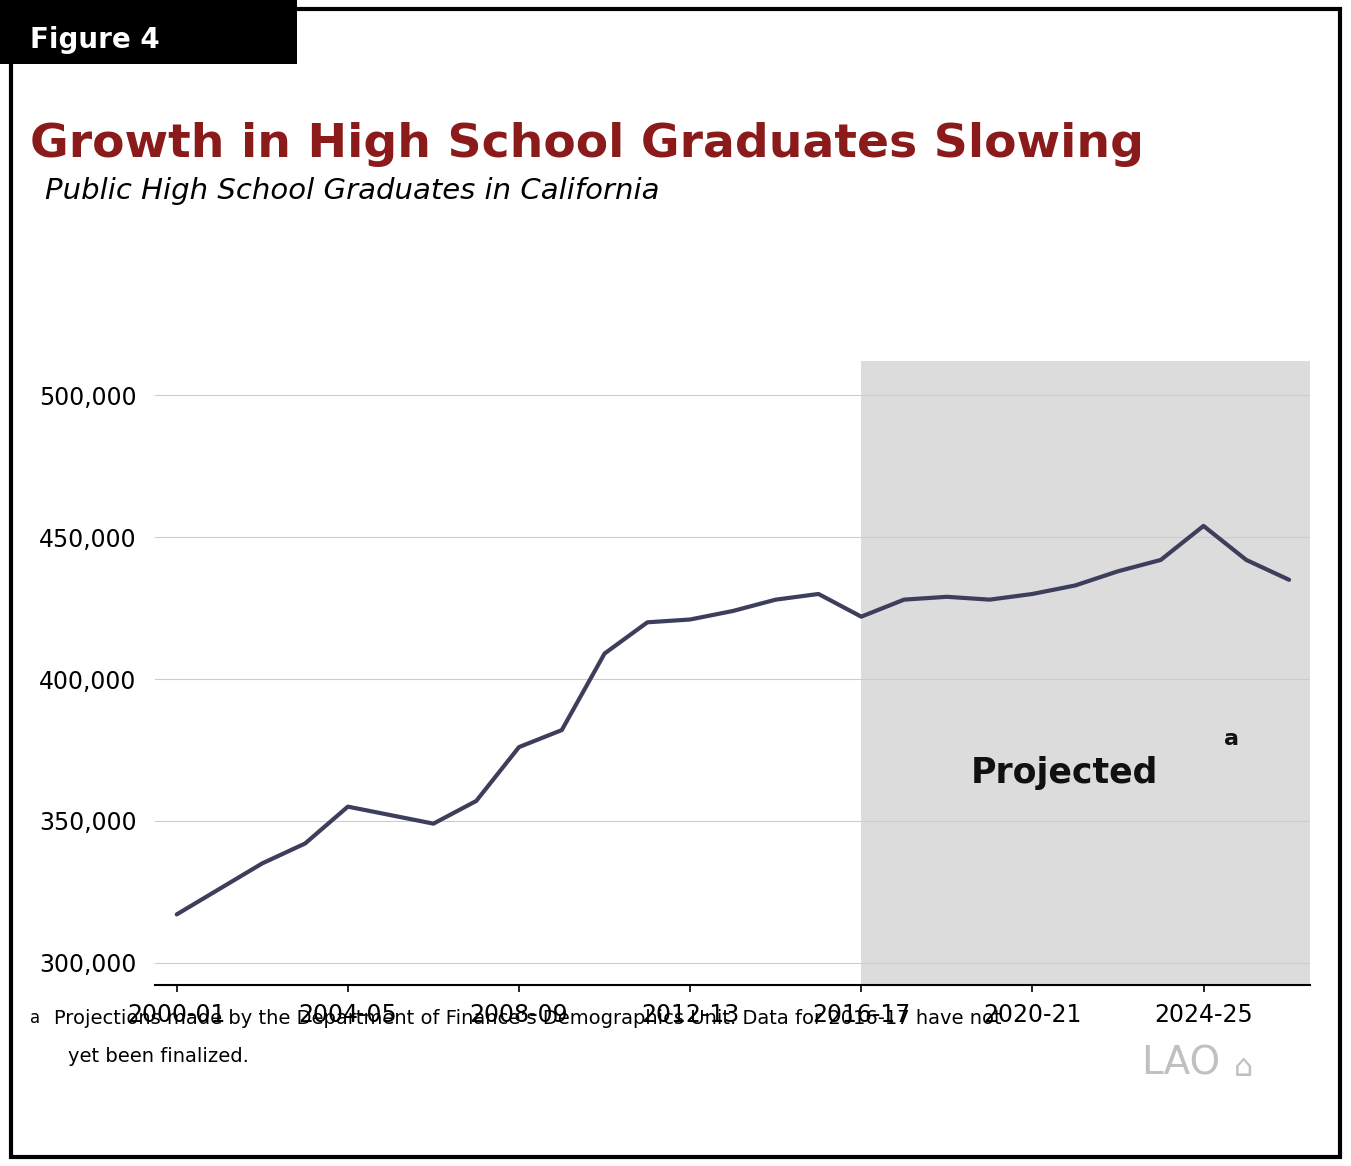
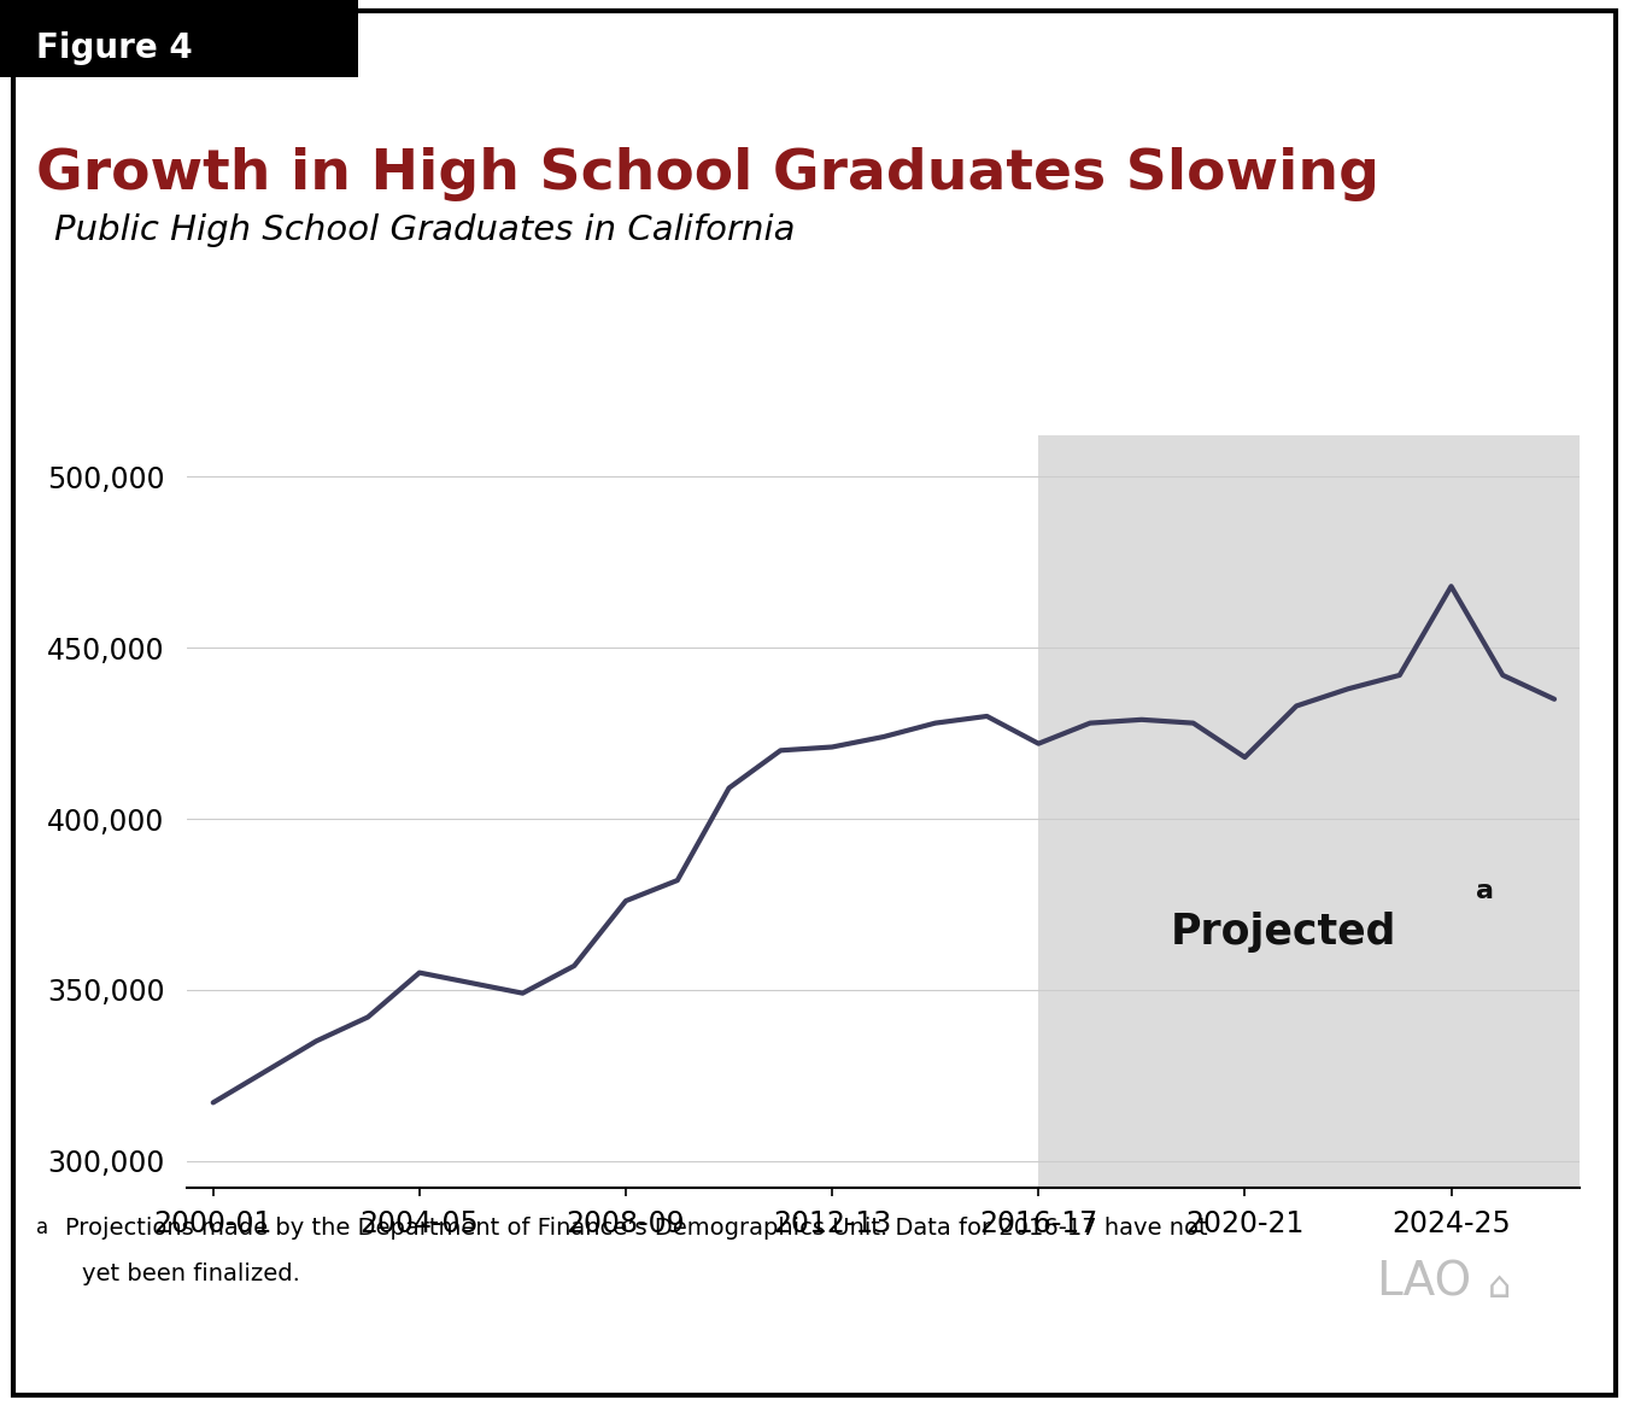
2020-21: 430,000 -> 418,000
2024-25: 454,000 -> 468,000
